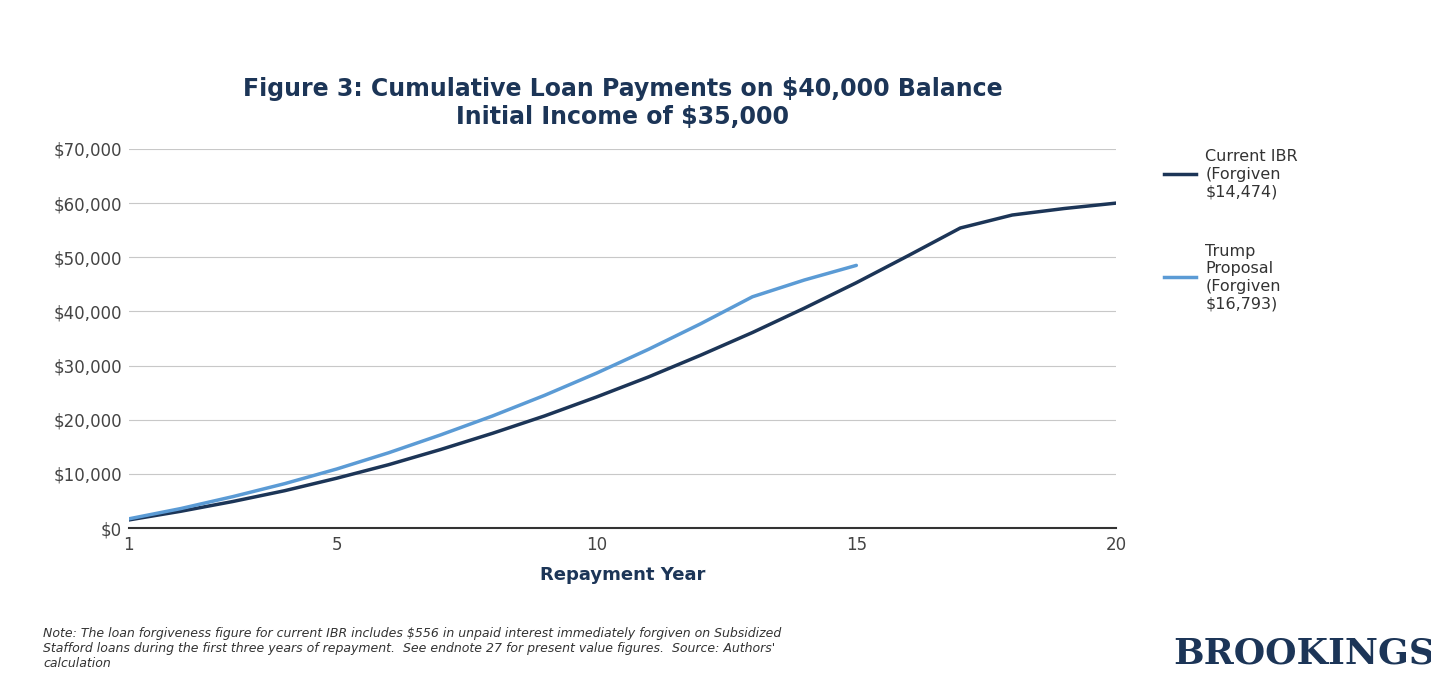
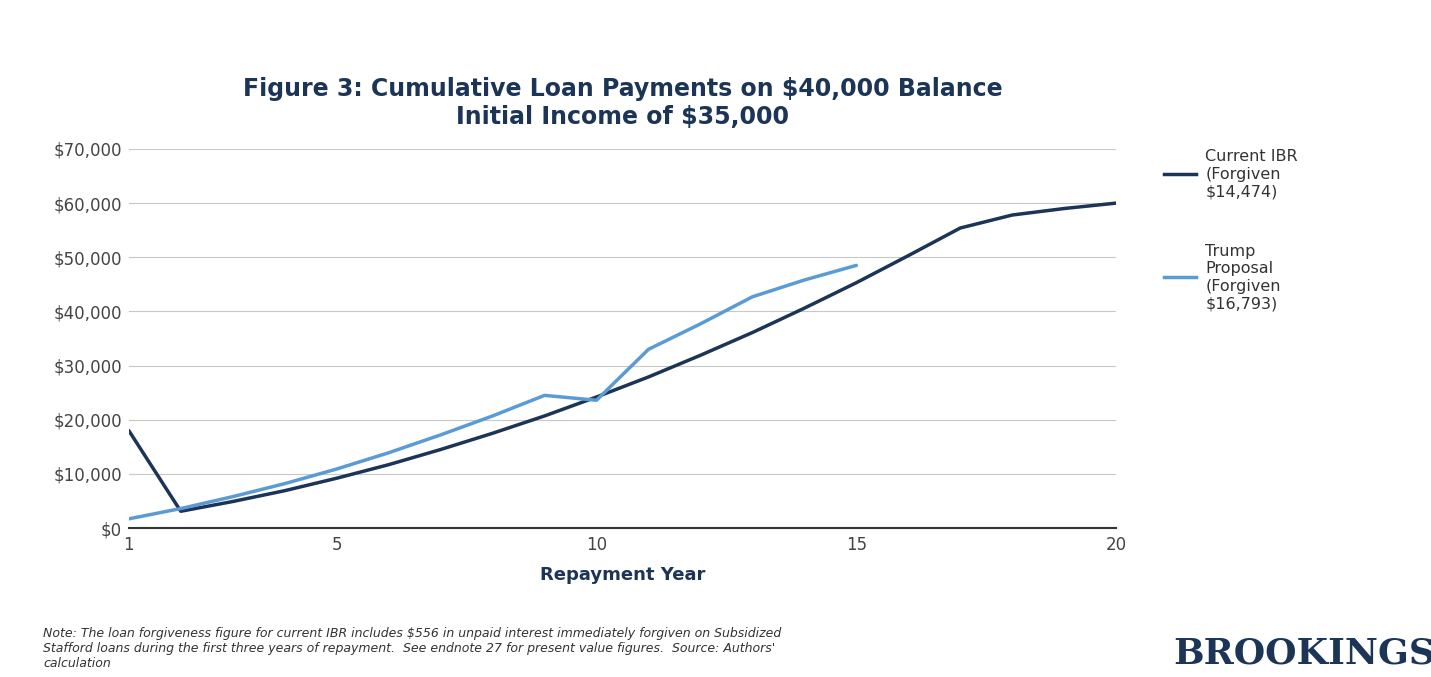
Current IBR (Forgiven $14,474)/1: $1,500 -> $18,000
Trump Proposal (Forgiven $16,793)/10: $28,600 -> $23,600
